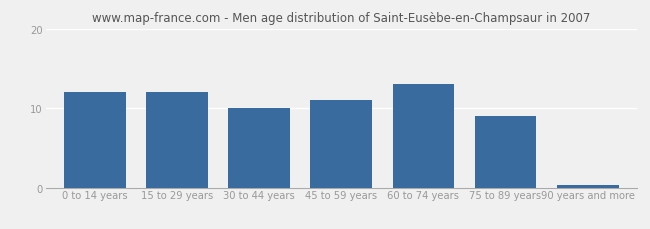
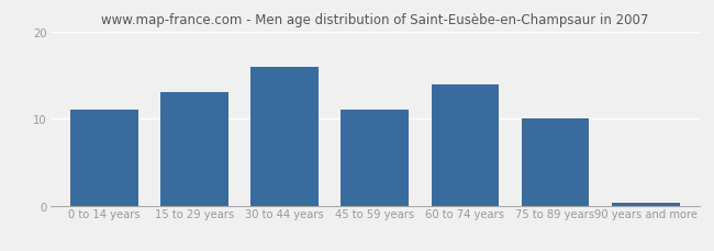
0 to 14 years: 12.0 -> 11.0
15 to 29 years: 12.0 -> 13.0
30 to 44 years: 10.0 -> 16.0
60 to 74 years: 13.0 -> 14.0
75 to 89 years: 9.0 -> 10.0
